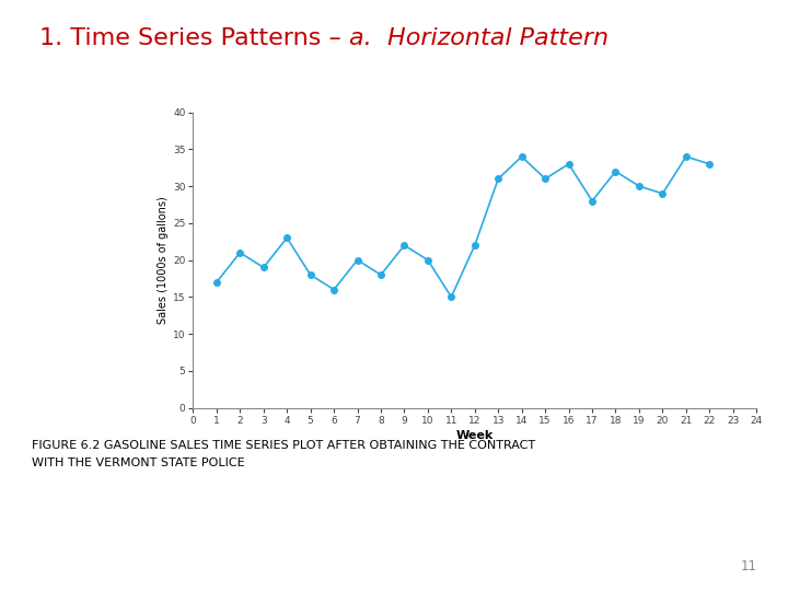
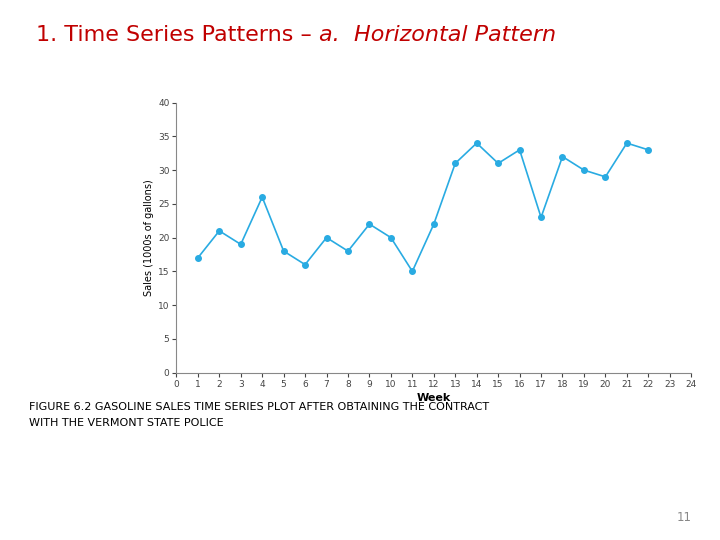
4: 23 -> 26
17: 28 -> 23
